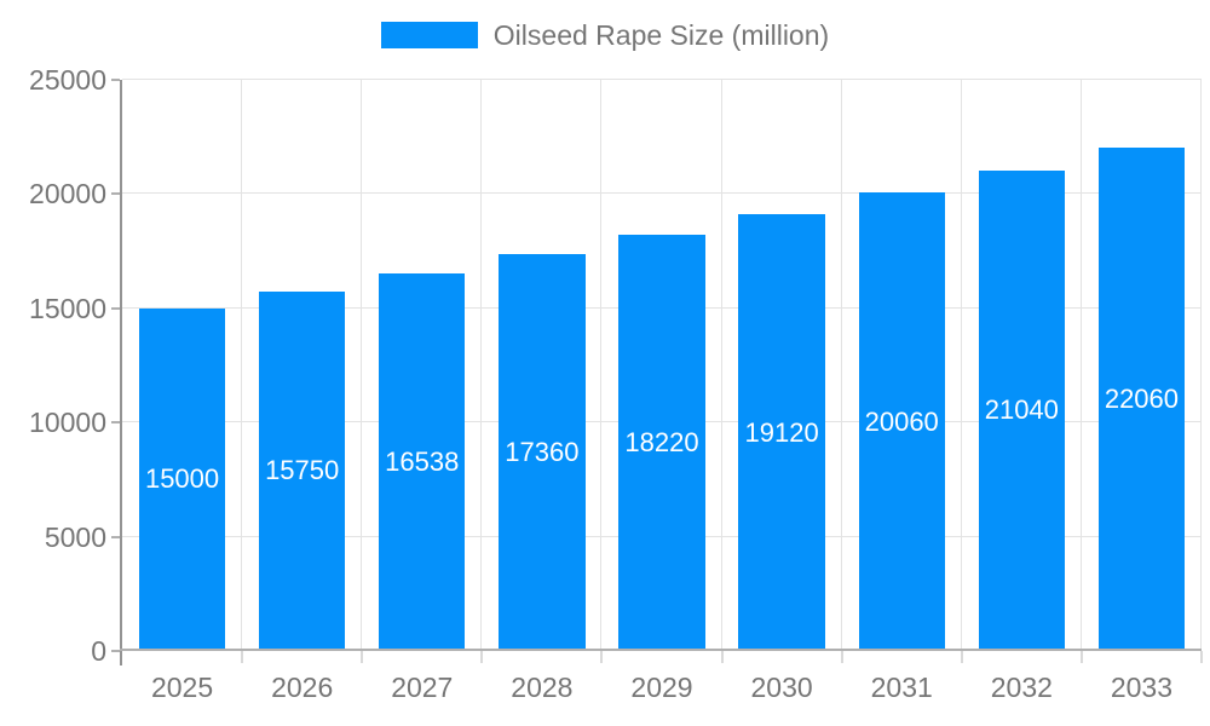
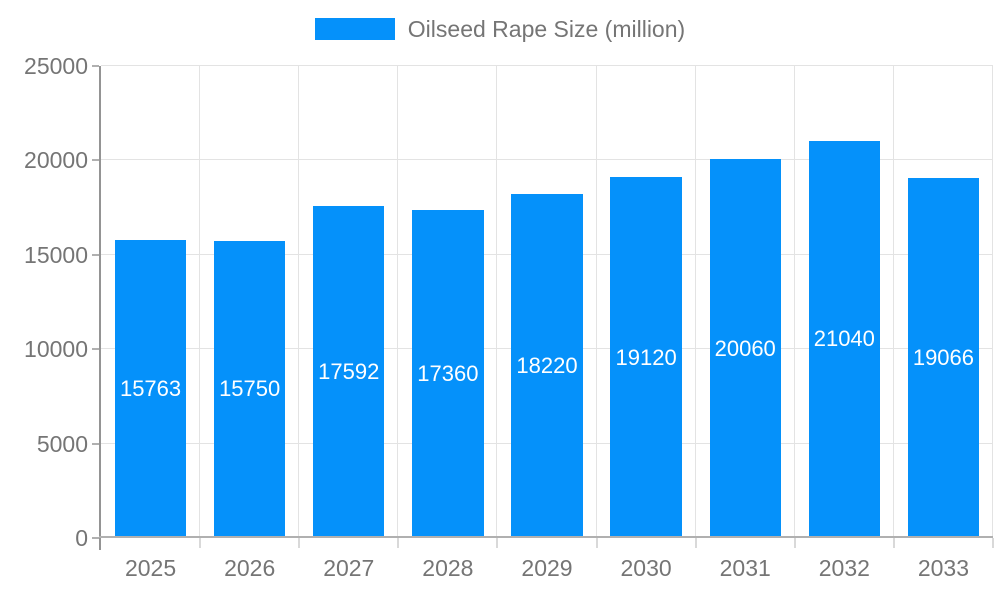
2025: 15000 -> 15763
2027: 16538 -> 17592
2033: 22060 -> 19066
